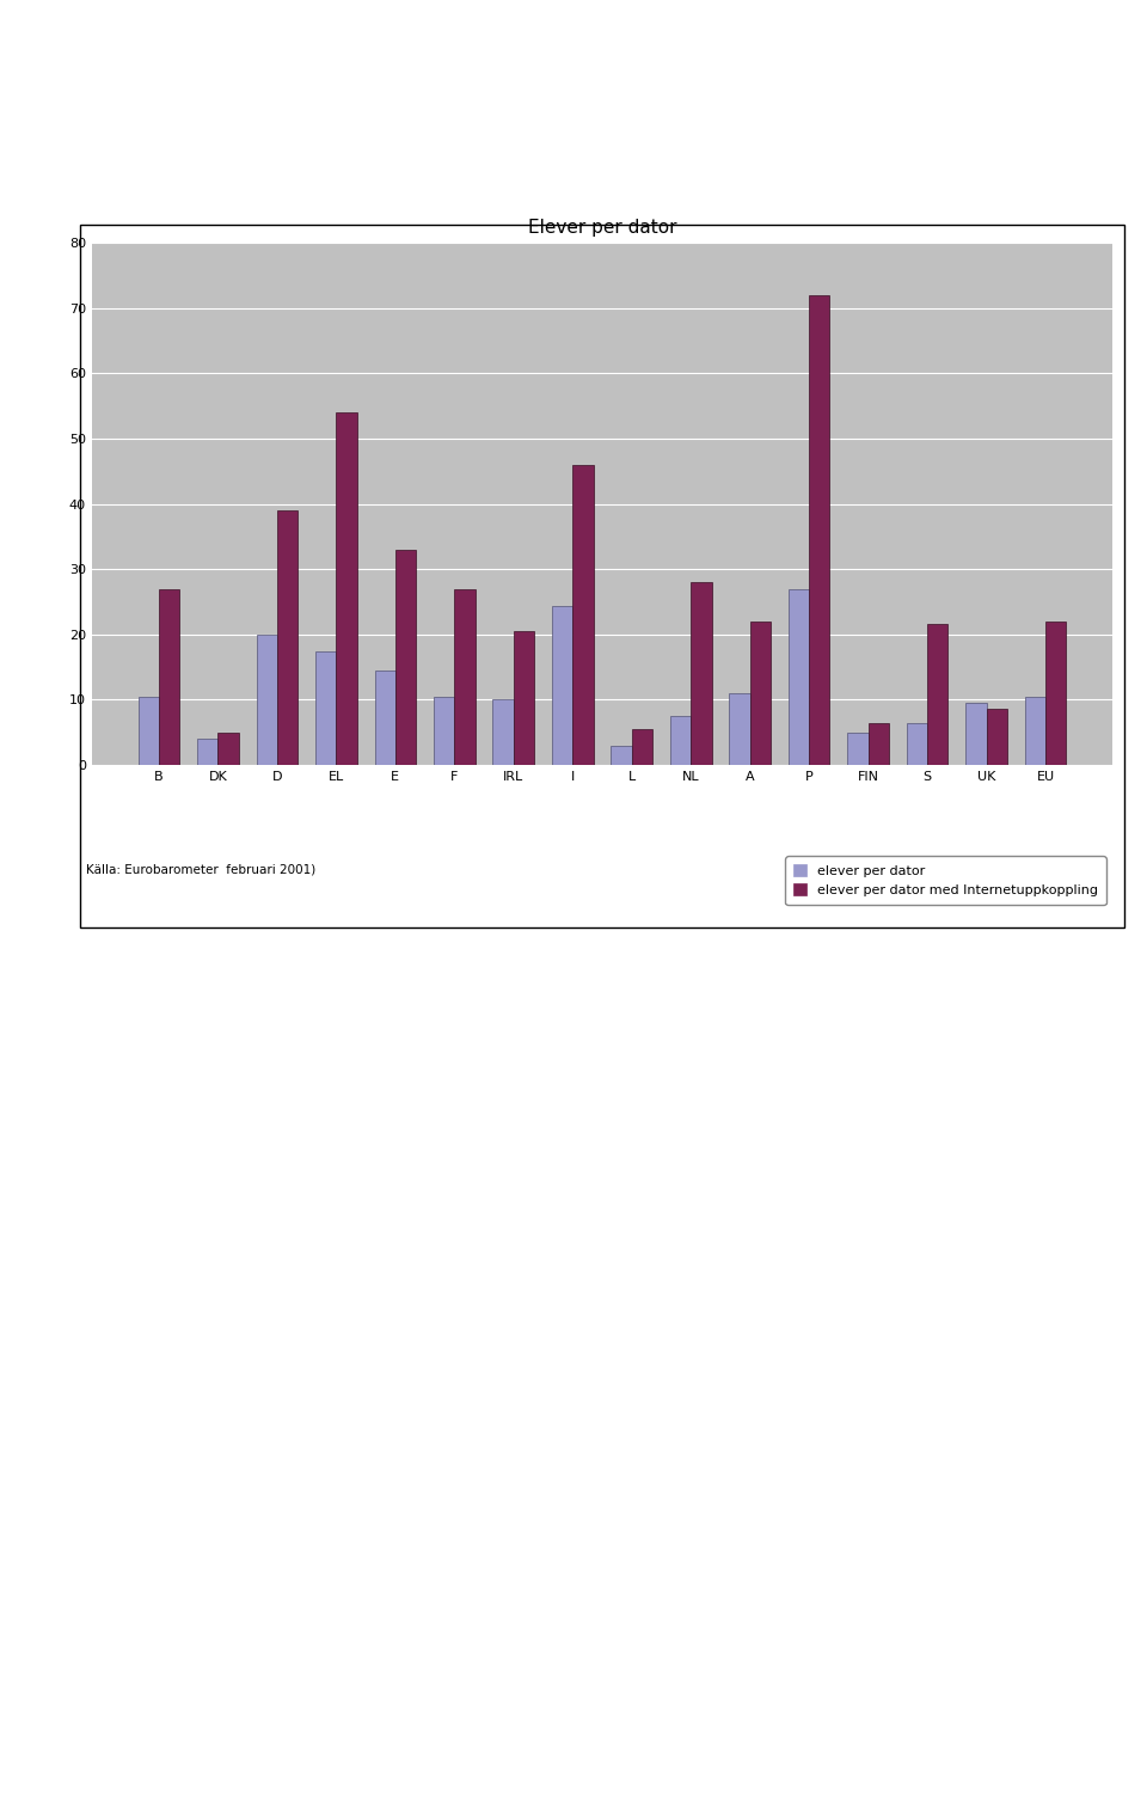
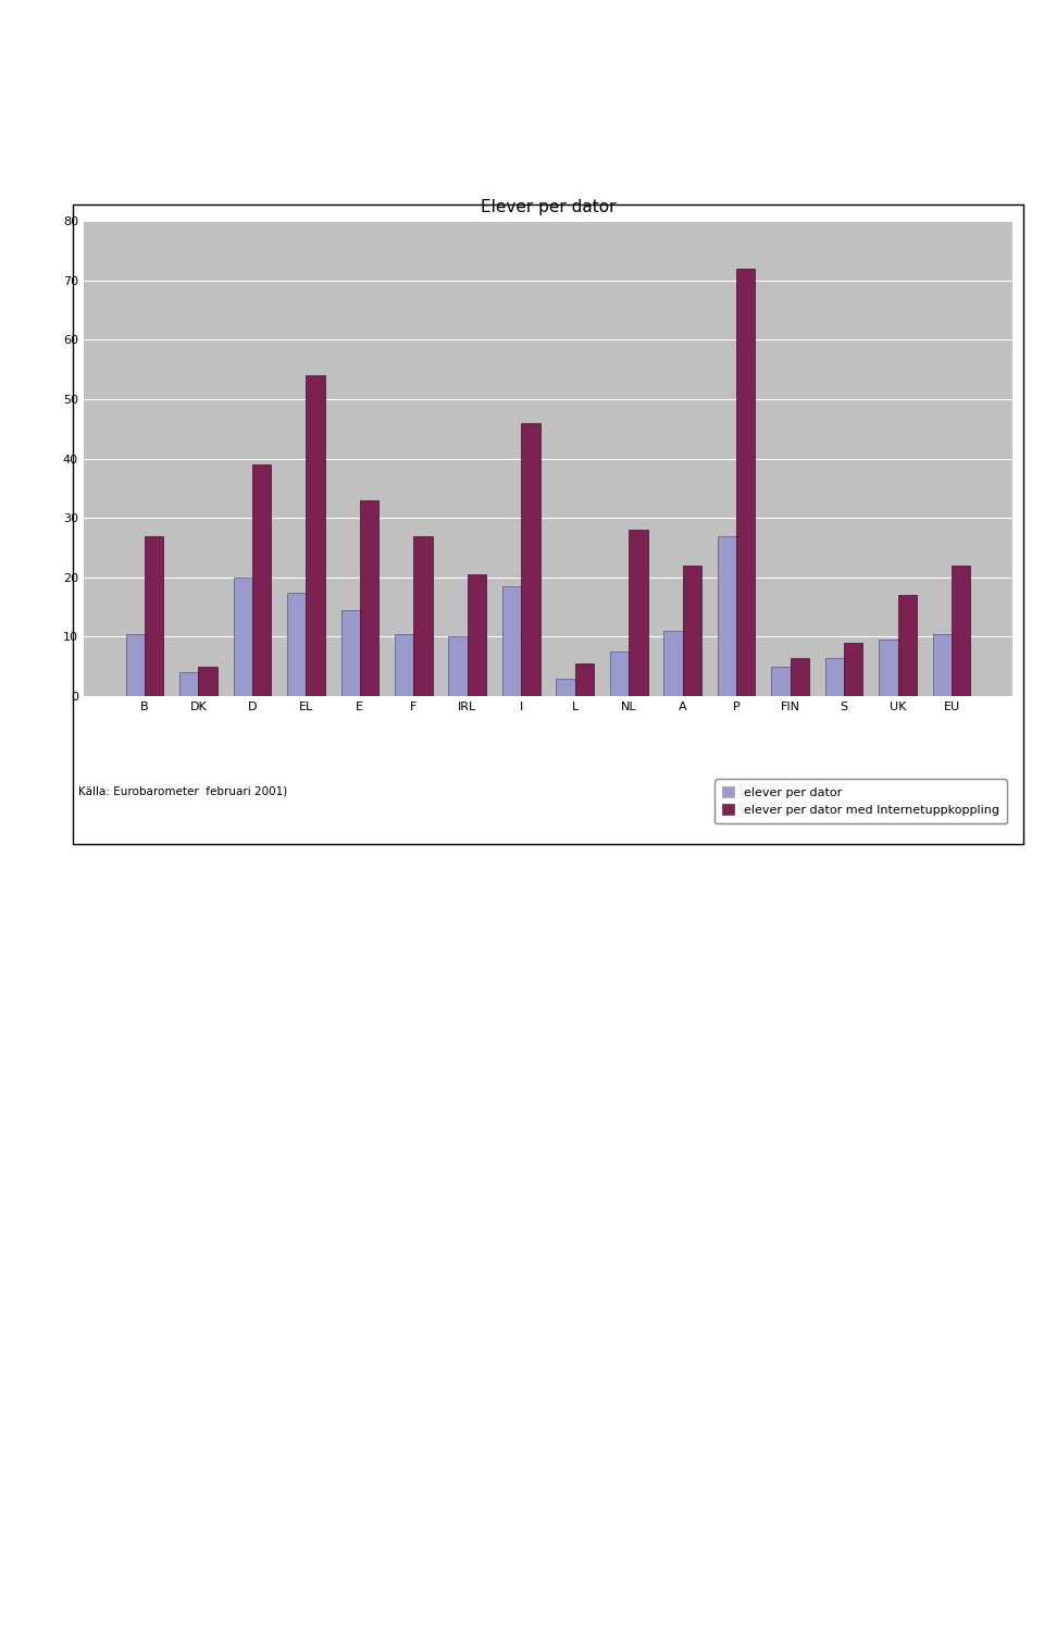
elever per dator/I: 24.4 -> 18.5
elever per dator med Internetuppkoppling/S: 21.6 -> 9.0
elever per dator med Internetuppkoppling/UK: 8.6 -> 17.0
